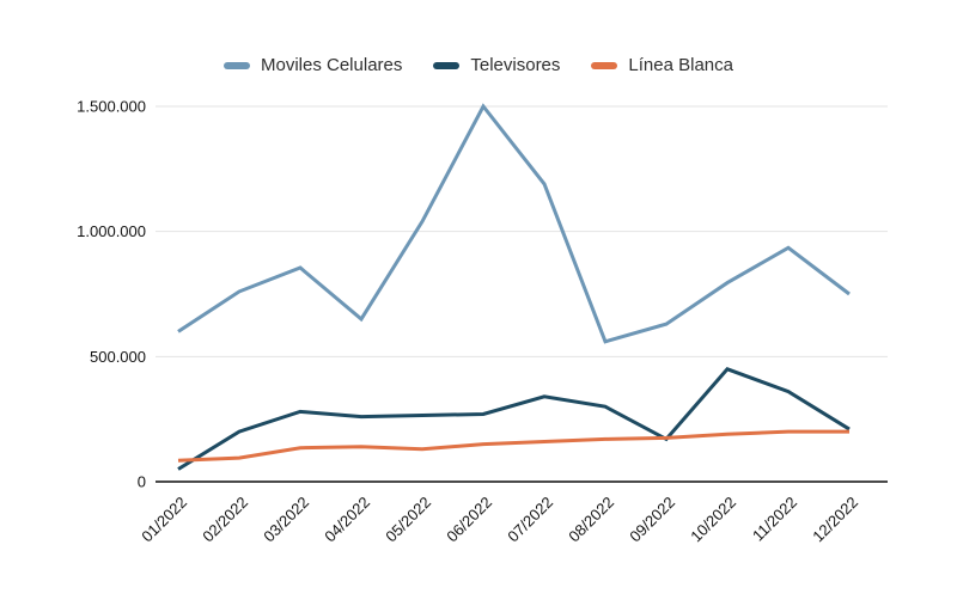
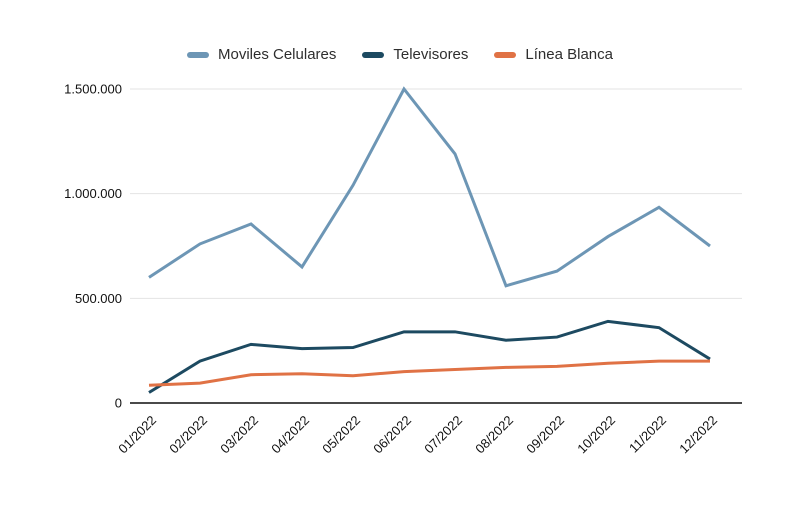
Televisores/06/2022: 270000 -> 340000
Televisores/09/2022: 170000 -> 320000
Televisores/10/2022: 450000 -> 390000
